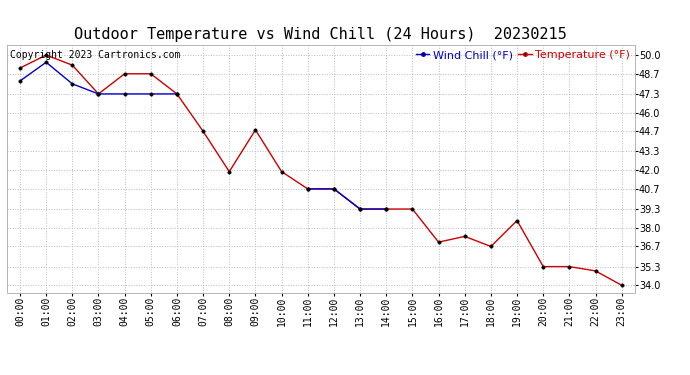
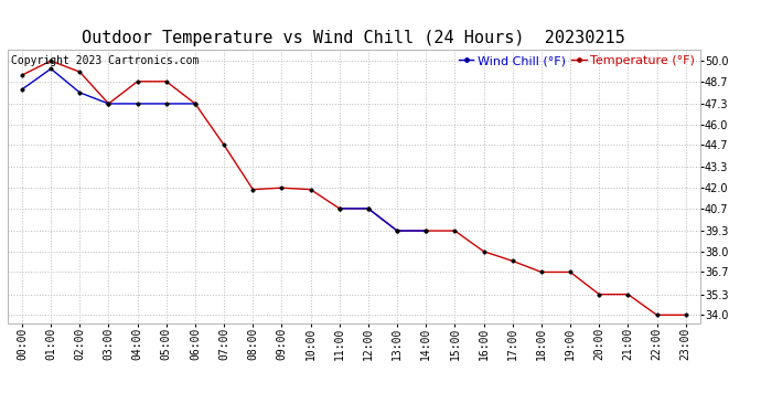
Temperature (°F)/09:00: 44.8 -> 42.0
Temperature (°F)/16:00: 37.0 -> 38.0
Temperature (°F)/19:00: 38.5 -> 36.7
Temperature (°F)/22:00: 35.0 -> 34.0
